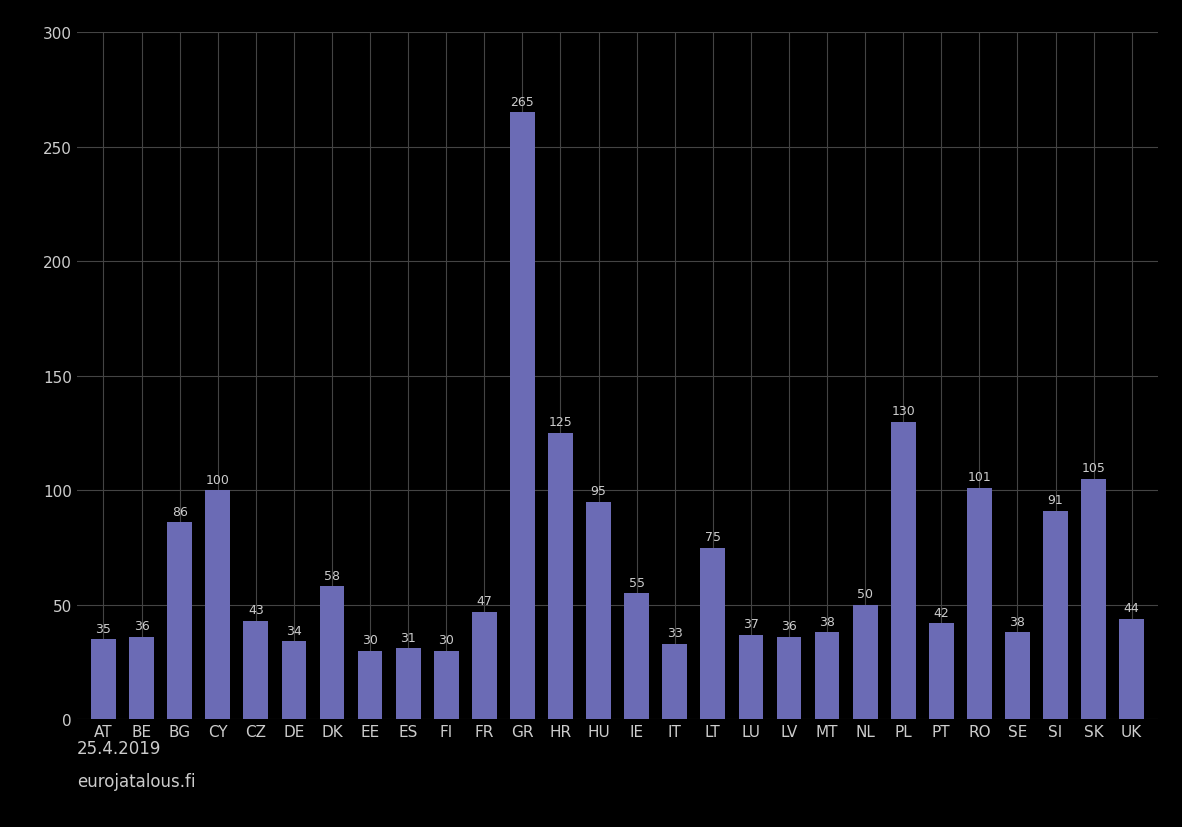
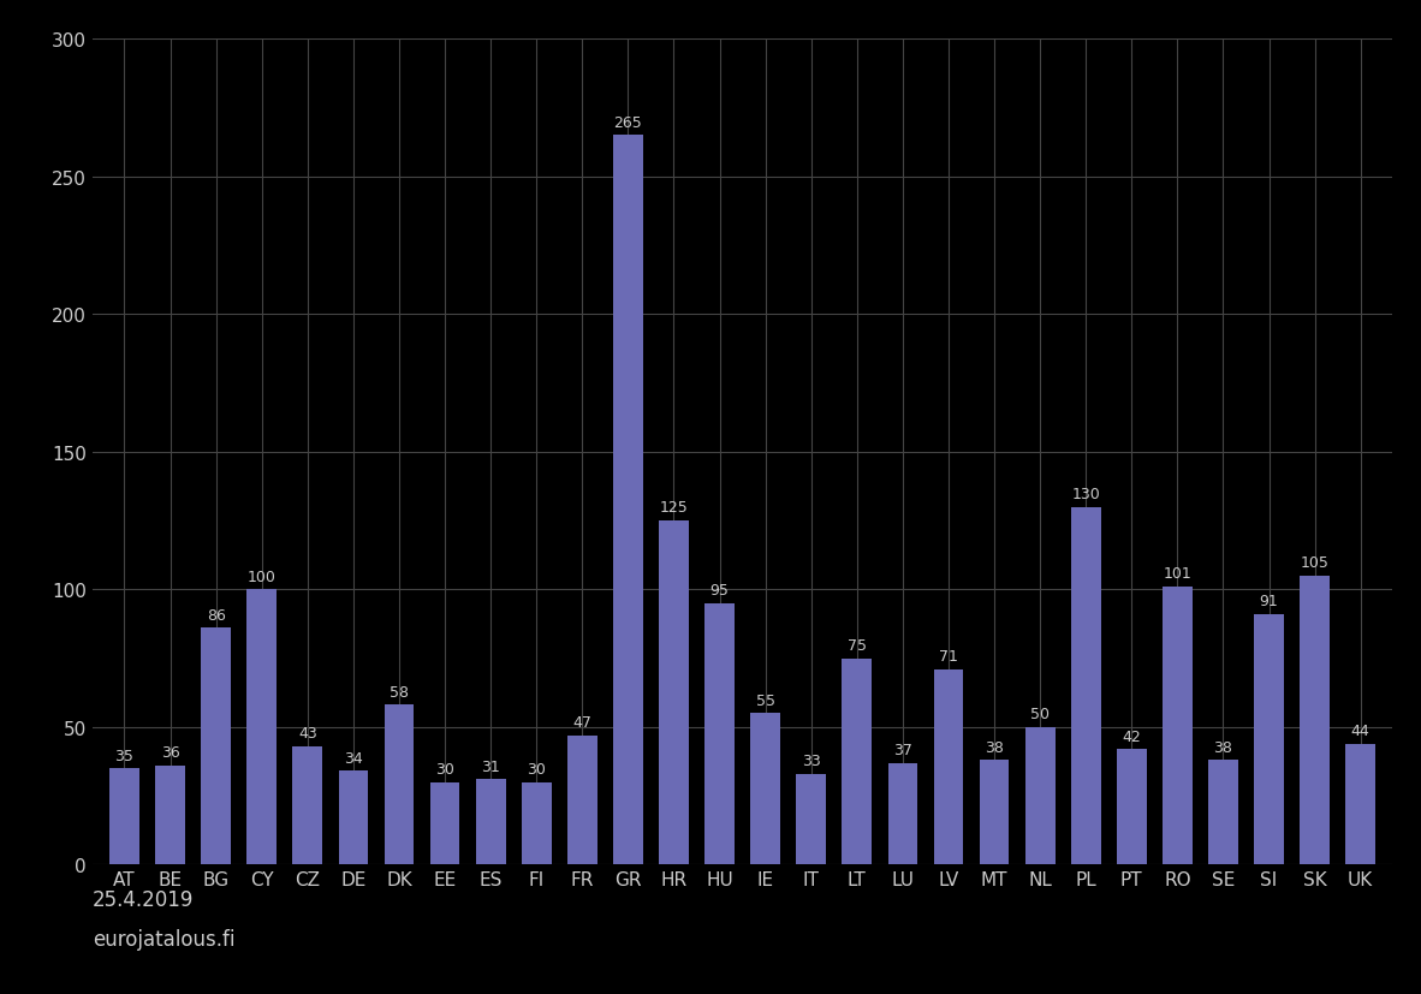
LV: 36 -> 71
